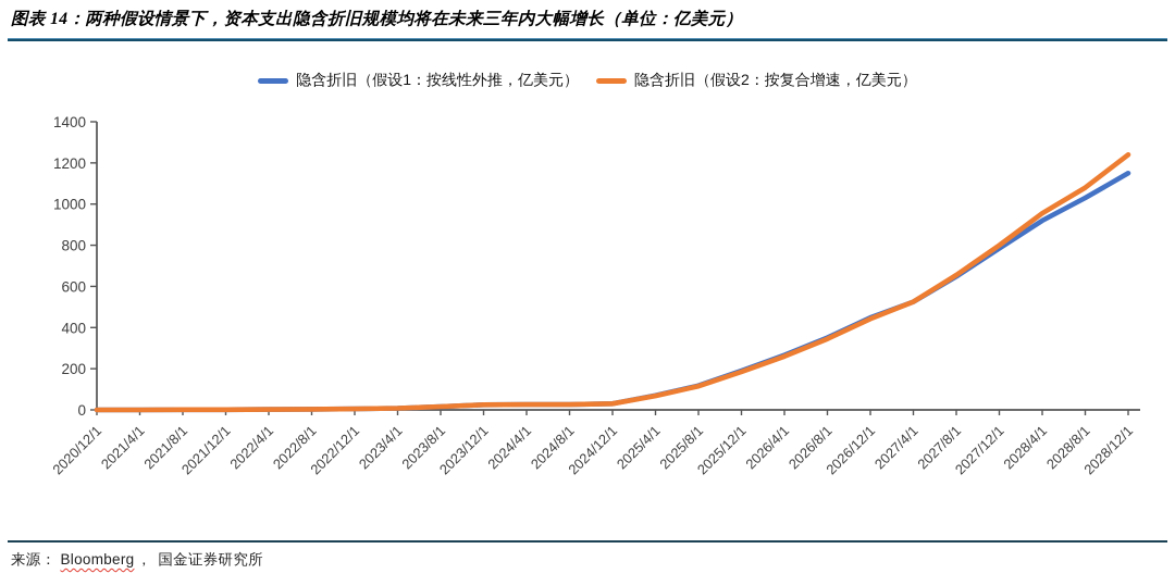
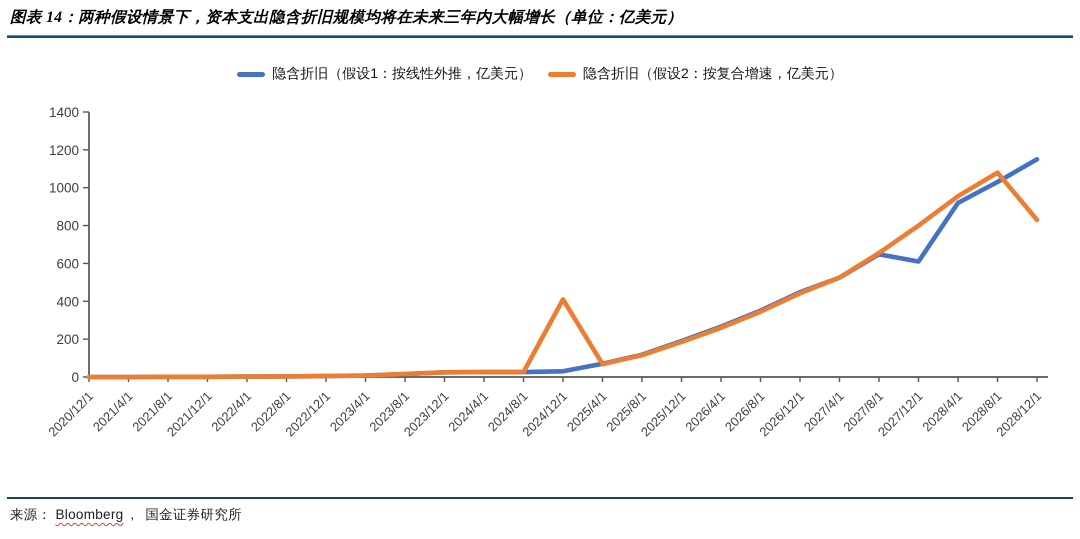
隐含折旧（假设2：按复合增速，亿美元）/2024/12/1: 30 -> 410
隐含折旧（假设1：按线性外推，亿美元）/2027/12/1: 780 -> 610
隐含折旧（假设2：按复合增速，亿美元）/2028/12/1: 1240 -> 830
